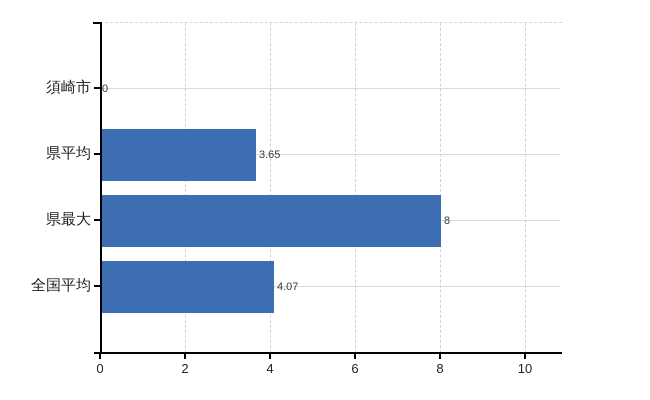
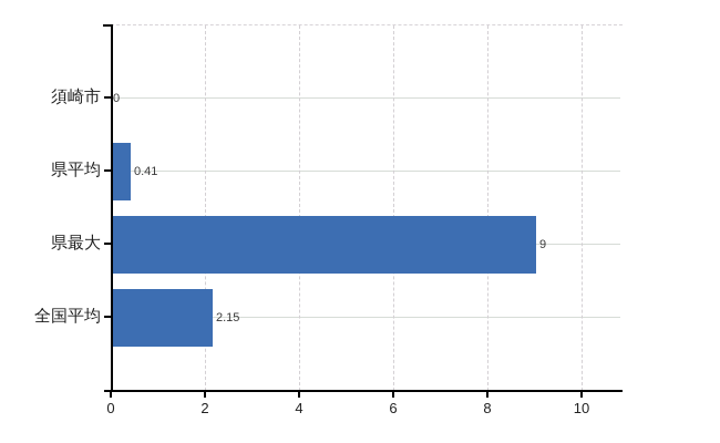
県平均: 3.65 -> 0.41
県最大: 8 -> 9
全国平均: 4.07 -> 2.15
